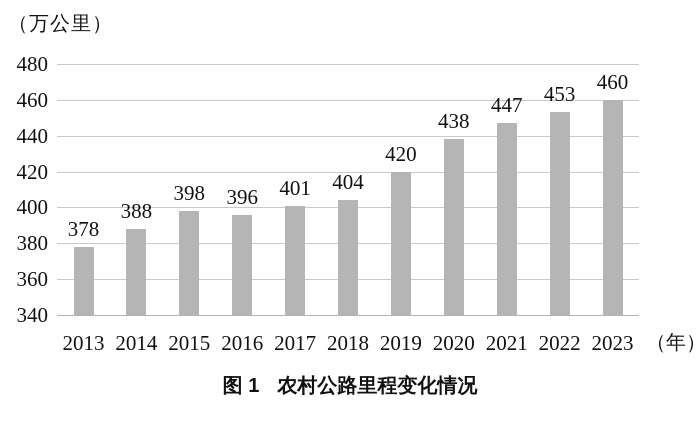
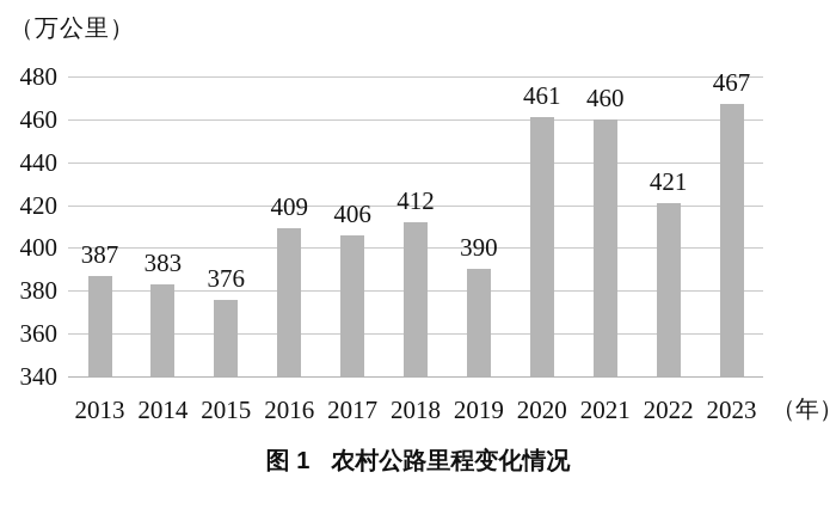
2013: 378 -> 387
2014: 388 -> 383
2015: 398 -> 376
2016: 396 -> 409
2017: 401 -> 406
2018: 404 -> 412
2019: 420 -> 390
2020: 438 -> 461
2021: 447 -> 460
2022: 453 -> 421
2023: 460 -> 467
